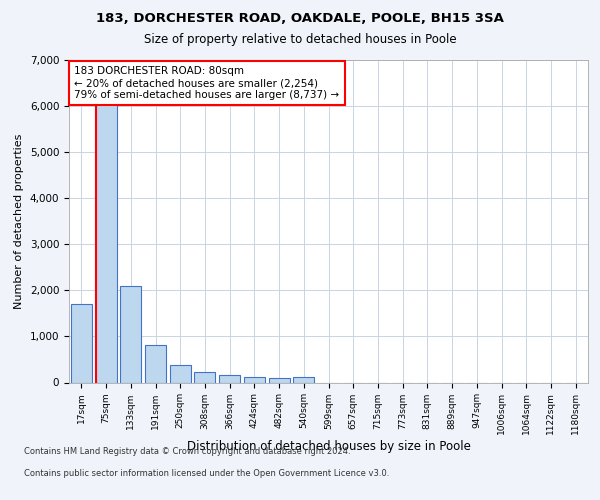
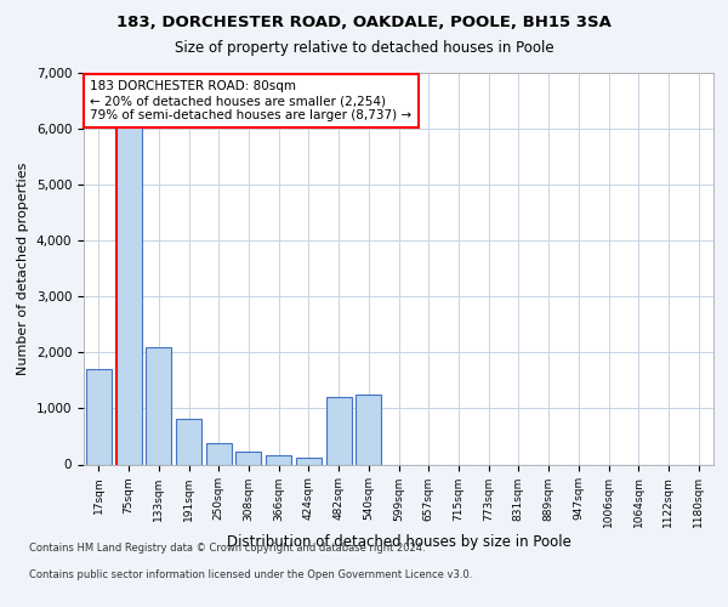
482sqm: 90 -> 1,200
540sqm: 130 -> 1,250
